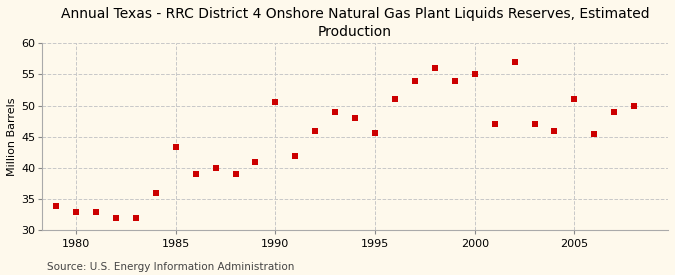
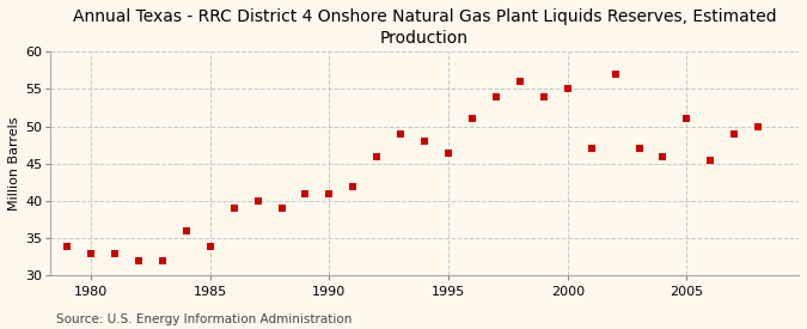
1985: 43.4 -> 34.0
1990: 50.6 -> 41.0
1995: 45.6 -> 46.5
